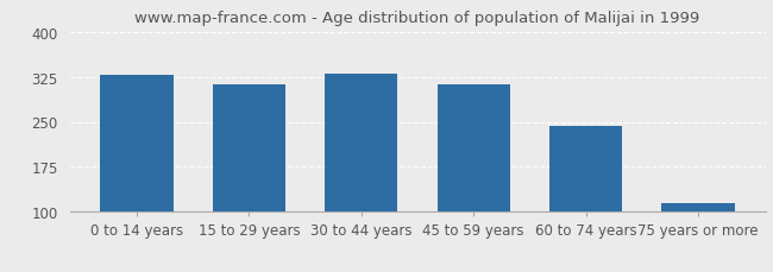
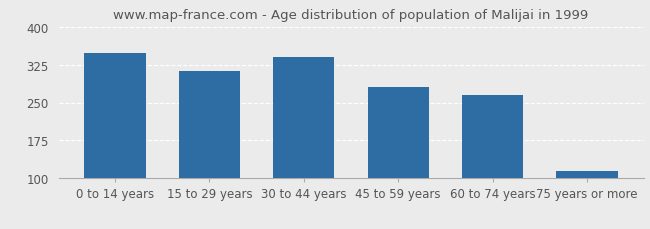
0 to 14 years: 328 -> 348
30 to 44 years: 330 -> 340
45 to 59 years: 313 -> 280
60 to 74 years: 243 -> 264
